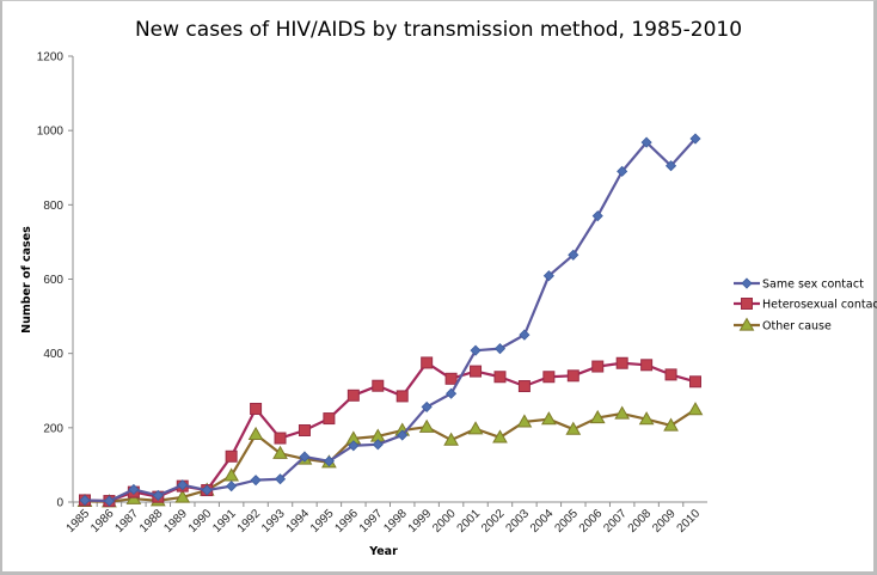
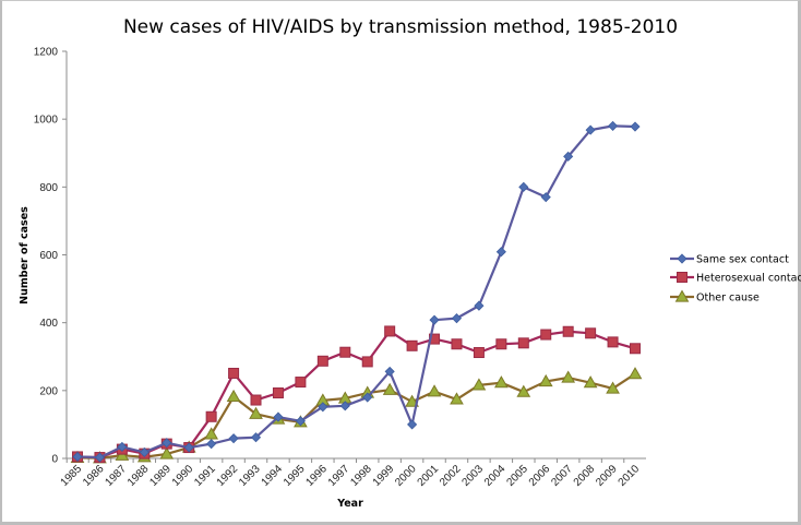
Same sex contact/2000: 290 -> 100
Same sex contact/2005: 660 -> 800
Same sex contact/2009: 900 -> 980
